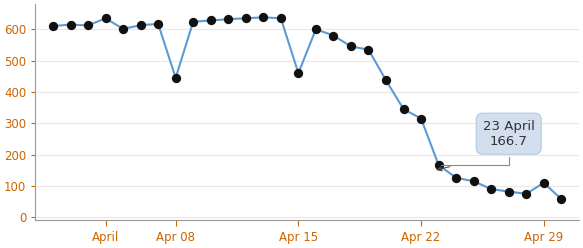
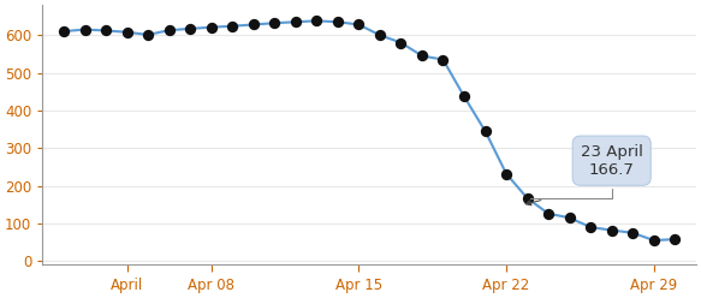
April: 635 -> 608
Apr 08: 445 -> 621
Apr 15: 460 -> 628
Apr 22: 315 -> 232
Apr 29: 110 -> 55
